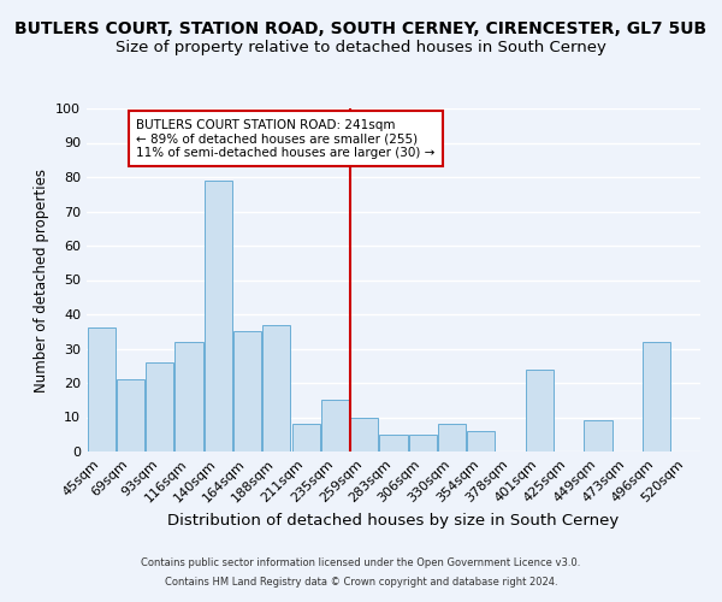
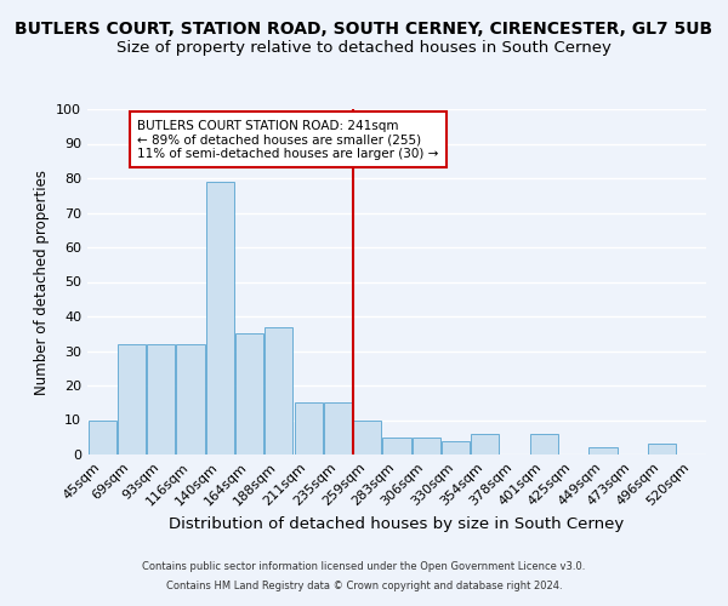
45sqm: 36 -> 10
69sqm: 21 -> 32
93sqm: 26 -> 32
211sqm: 8 -> 15
330sqm: 8 -> 4
401sqm: 24 -> 6
449sqm: 9 -> 2
496sqm: 32 -> 3
